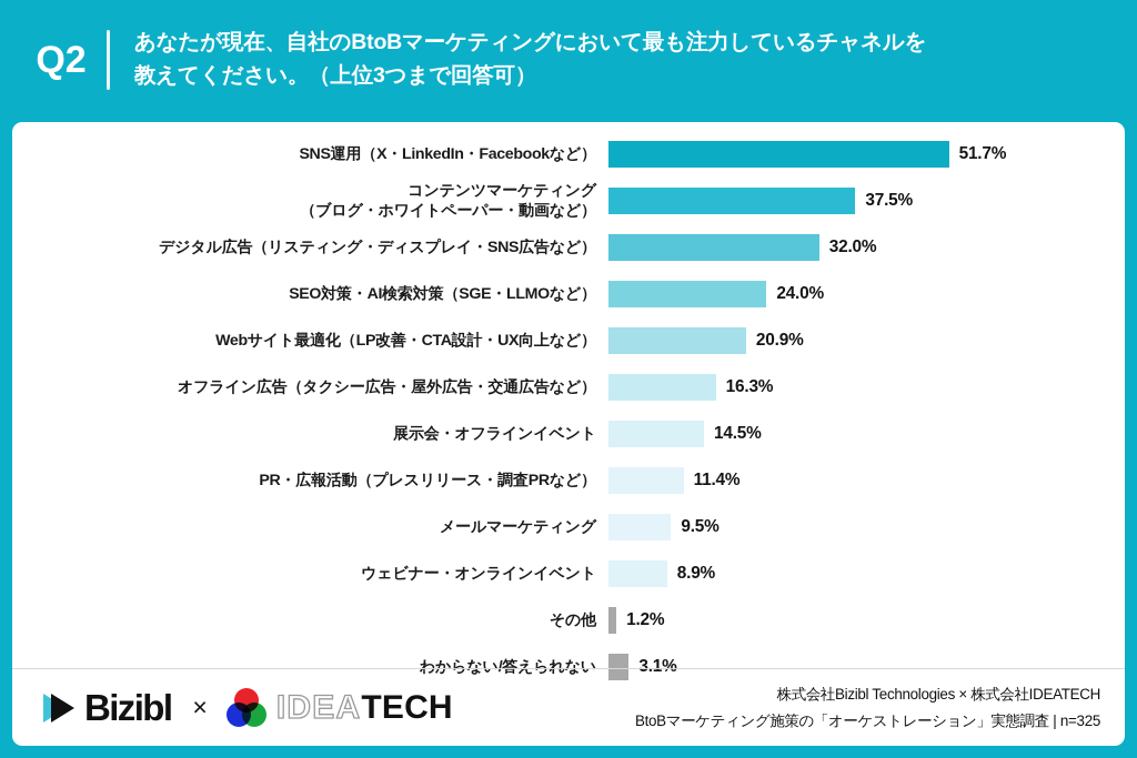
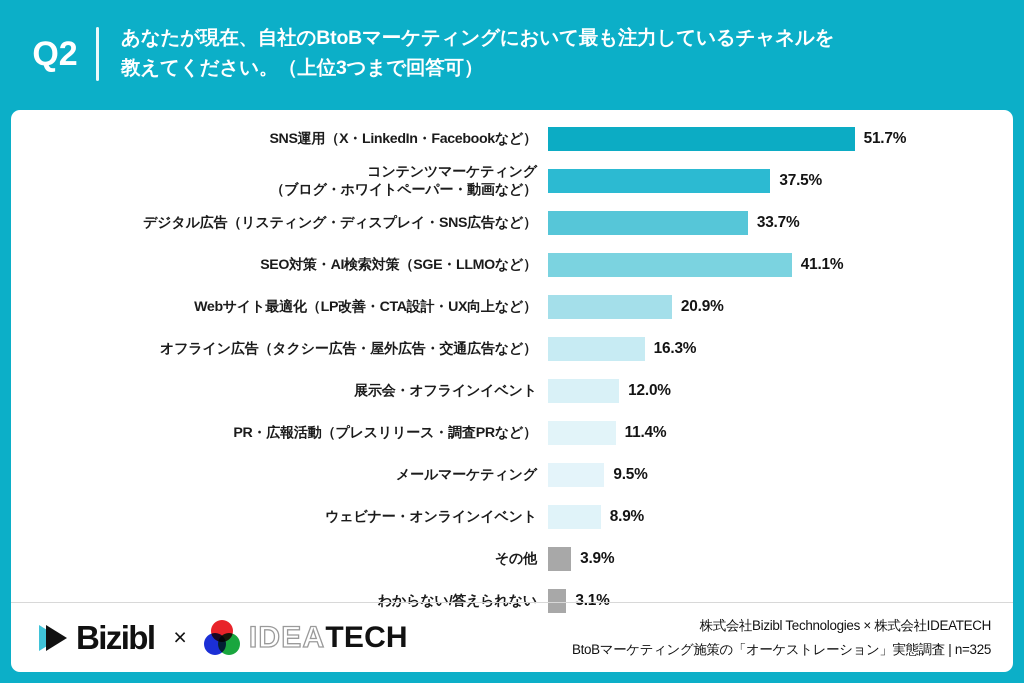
デジタル広告（リスティング・ディスプレイ・SNS広告など）: 32.0% -> 33.7%
SEO対策・AI検索対策（SGE・LLMOなど）: 24.0% -> 41.1%
展示会・オフラインイベント: 14.5% -> 12.0%
その他: 1.2% -> 3.9%
